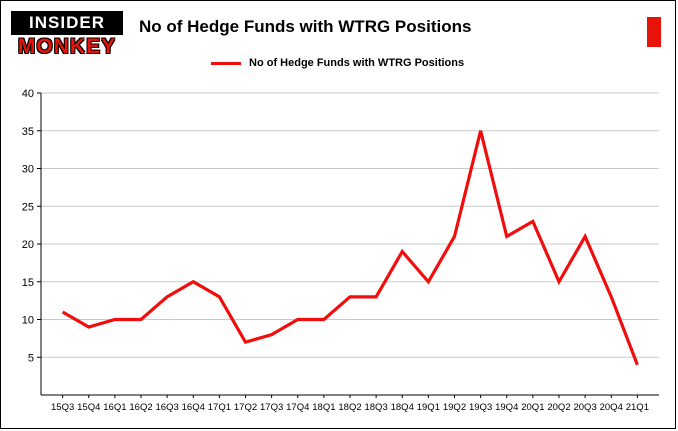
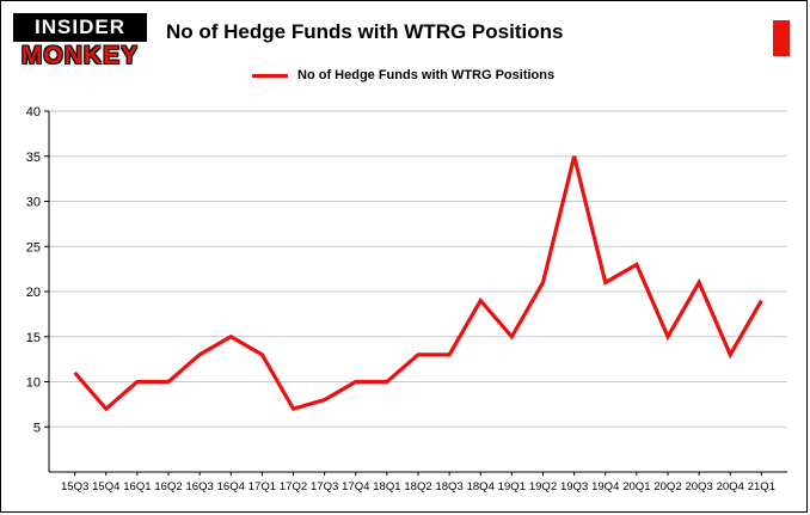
15Q4: 9 -> 7
21Q1: 4 -> 19
